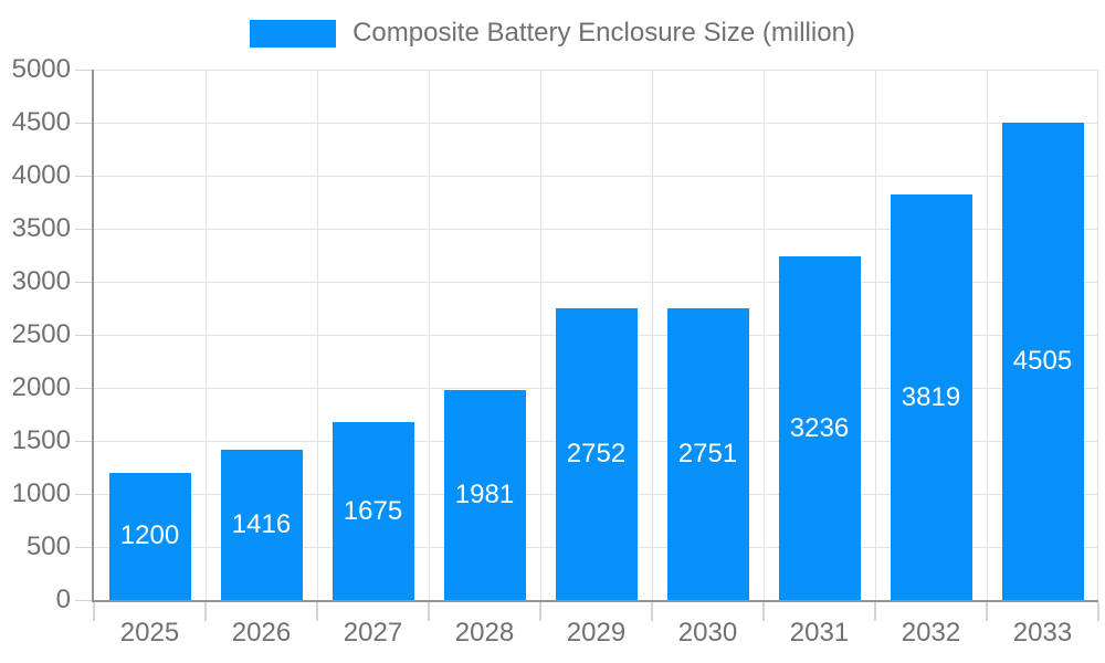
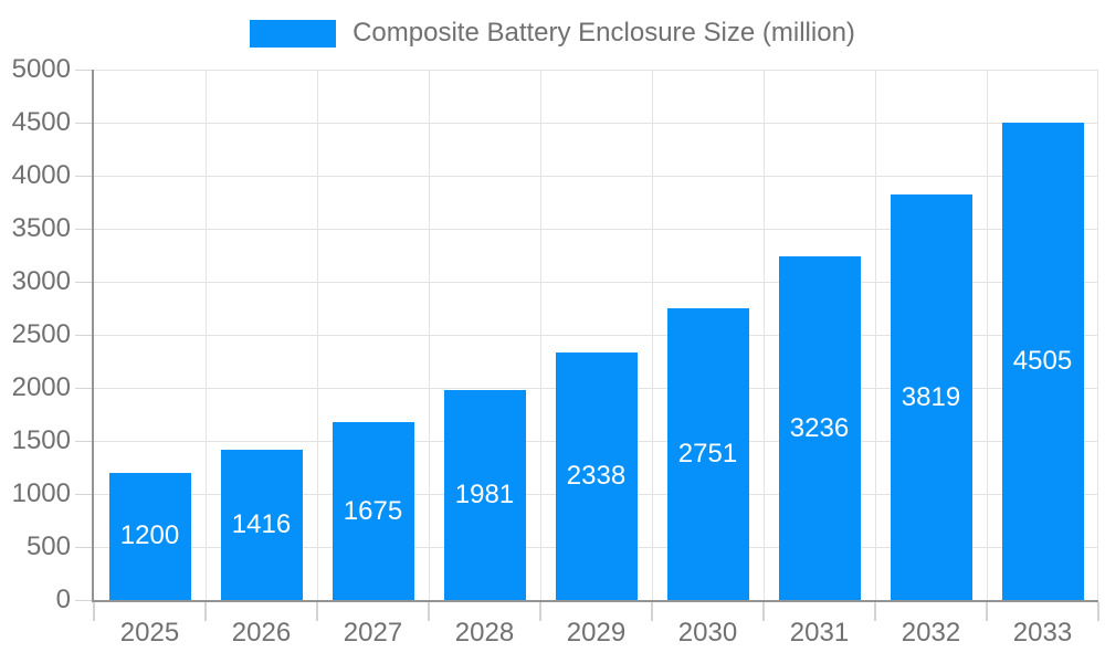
2029: 2752 -> 2338
